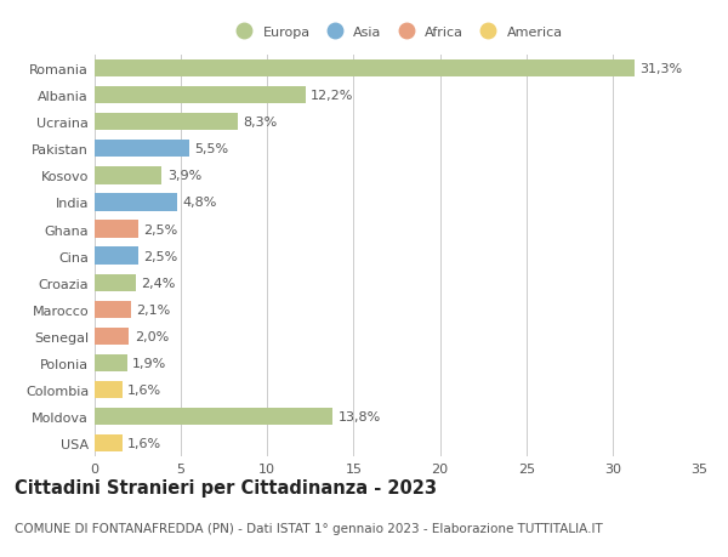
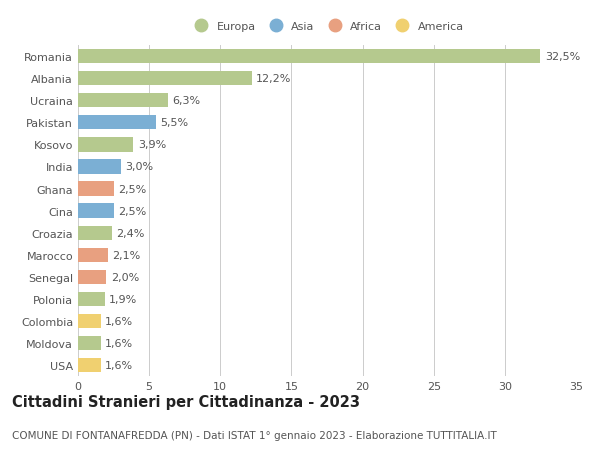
Romania: 31,3% -> 32,5%
Ucraina: 8,3% -> 6,3%
India: 4,8% -> 3,0%
Moldova: 13,8% -> 1,6%
